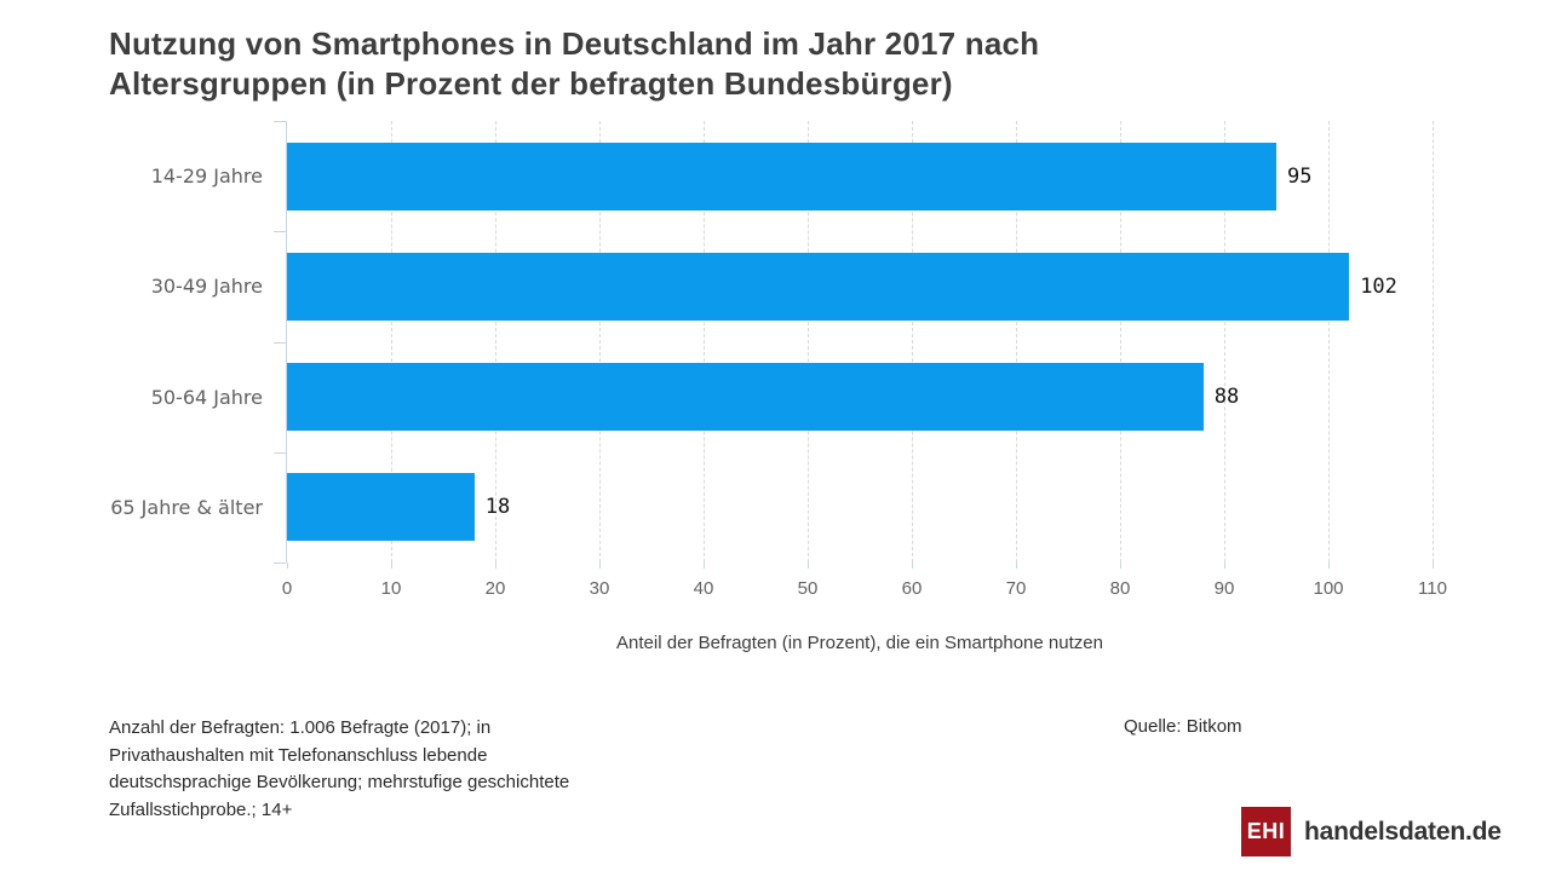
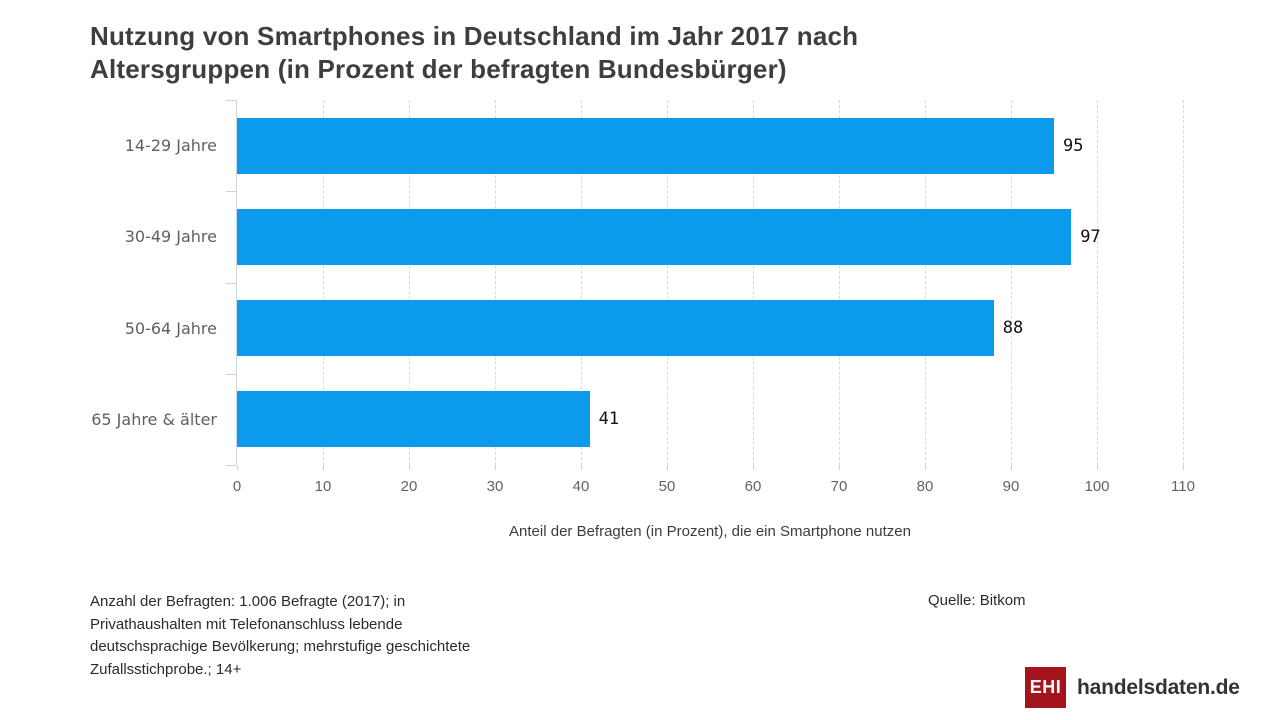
30-49 Jahre: 102 -> 97
65 Jahre & älter: 18 -> 41
